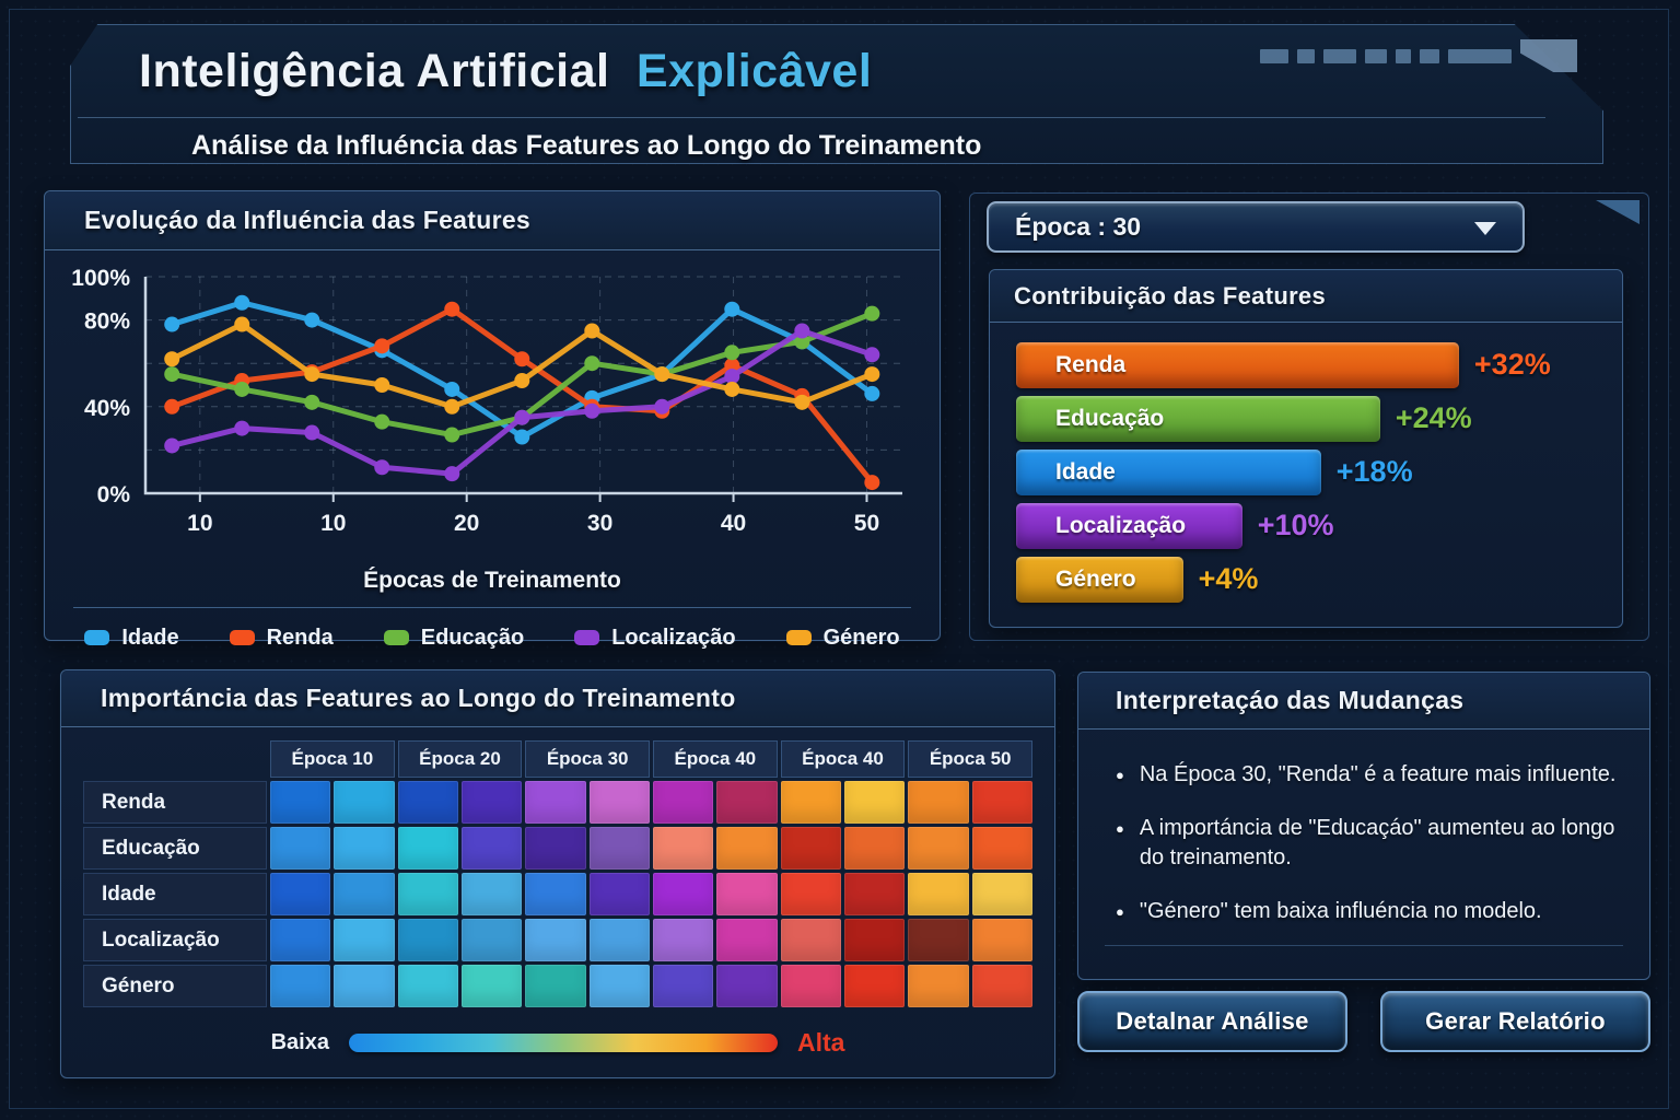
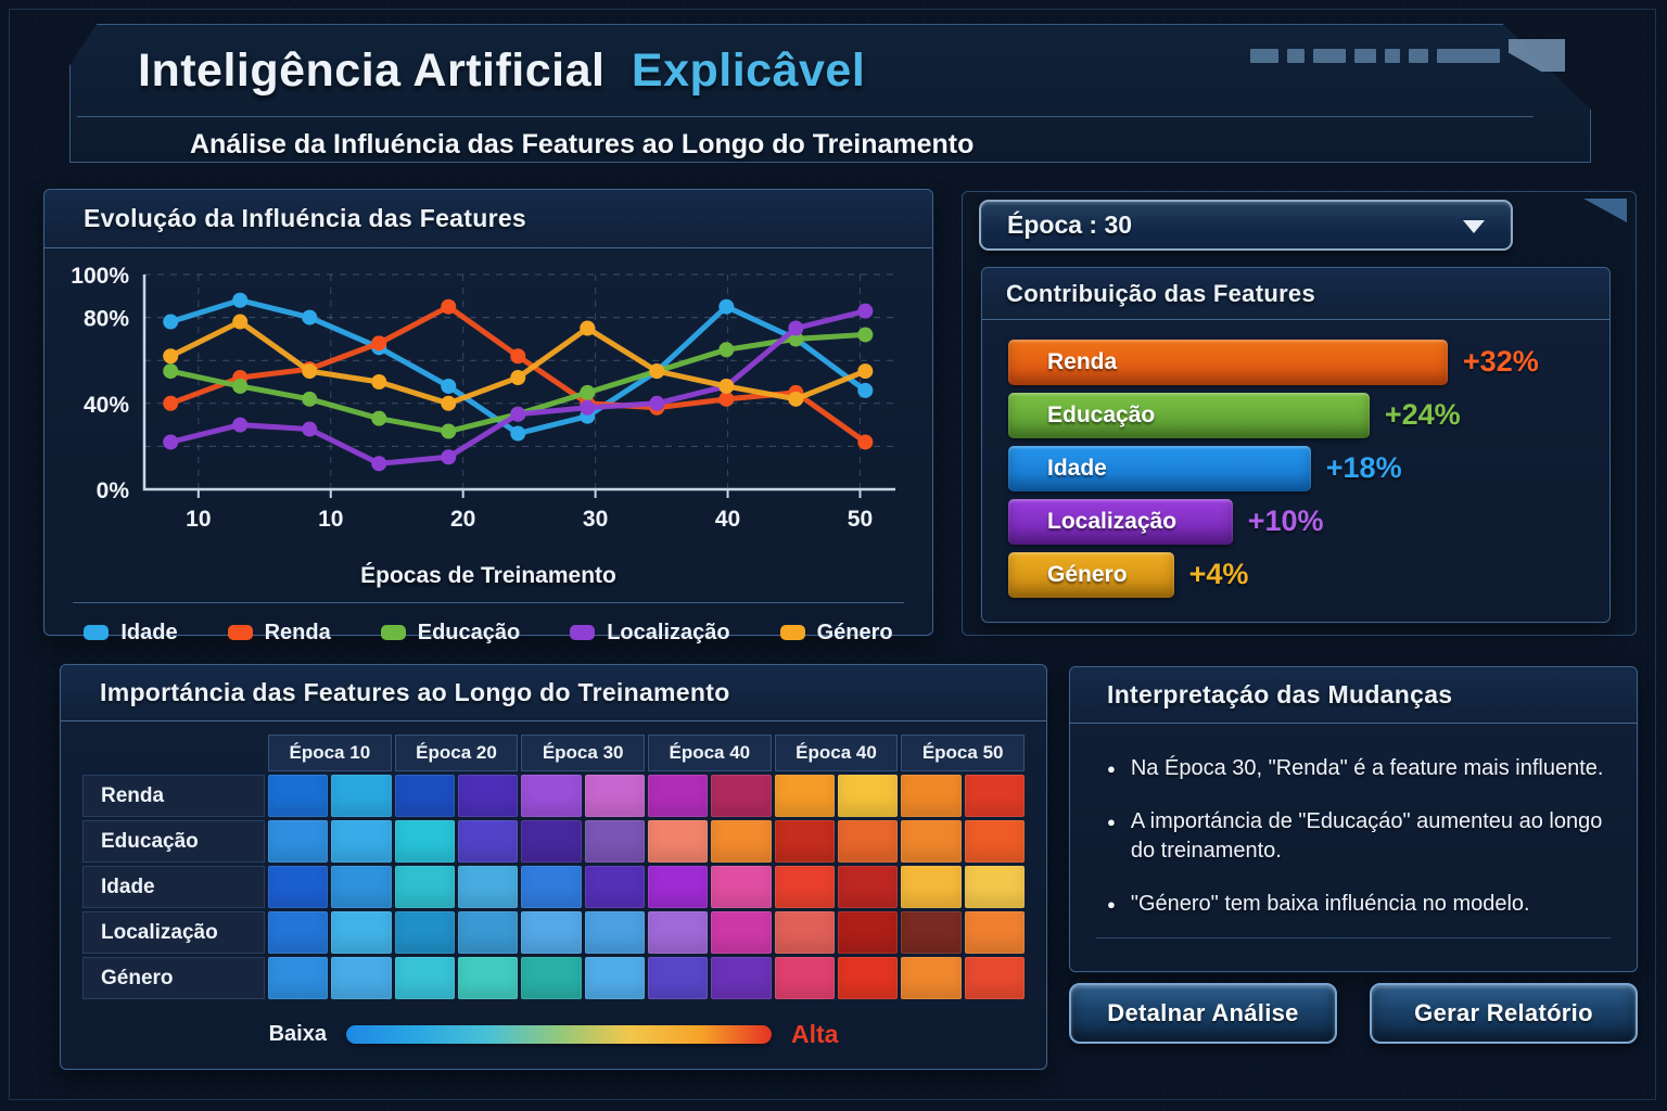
Localização/20: 9% -> 15%
Idade/30: 44% -> 34%
Educação/30: 60% -> 45%
Renda/40: 59% -> 42%
Localização/40: 54% -> 48%
Renda/50: 5% -> 22%
Educação/50: 83% -> 72%
Localização/50: 64% -> 83%
